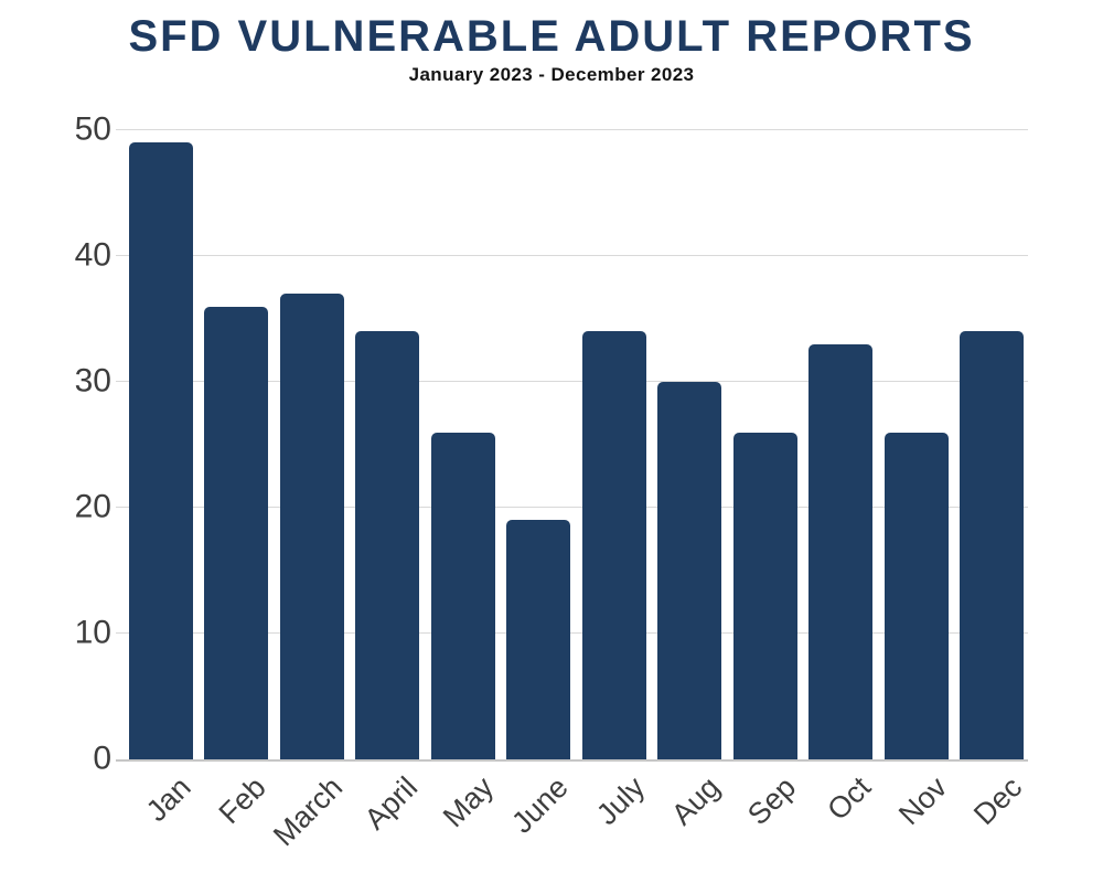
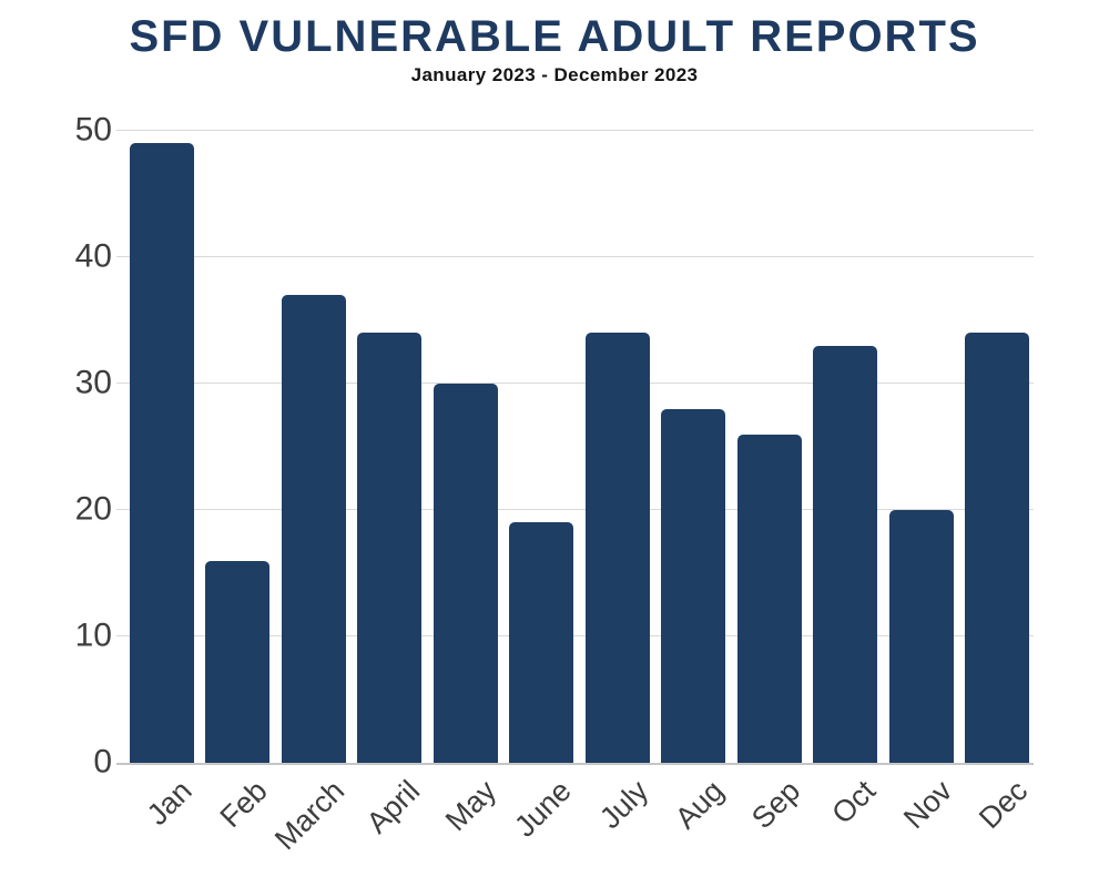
Feb: 36 -> 16
May: 26 -> 30
Aug: 30 -> 28
Nov: 26 -> 20
